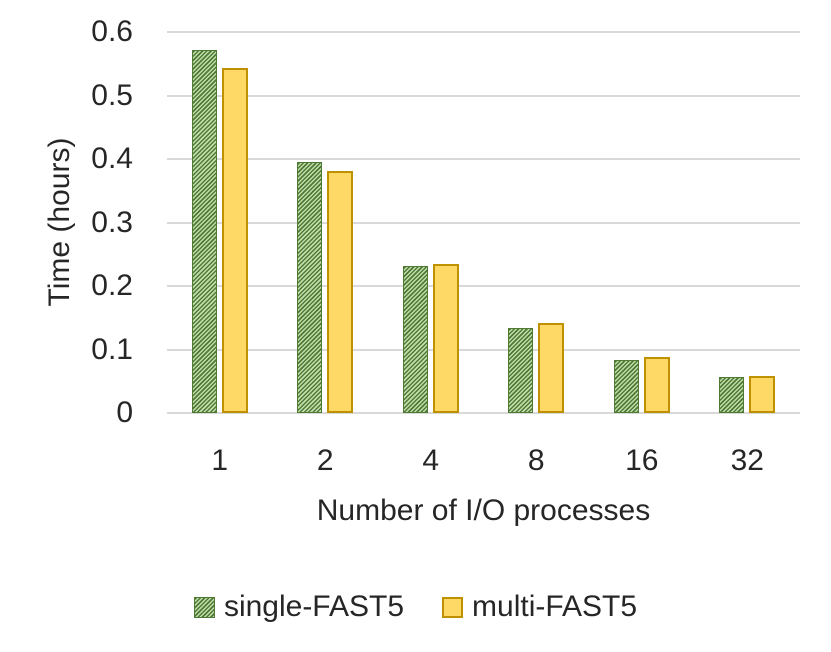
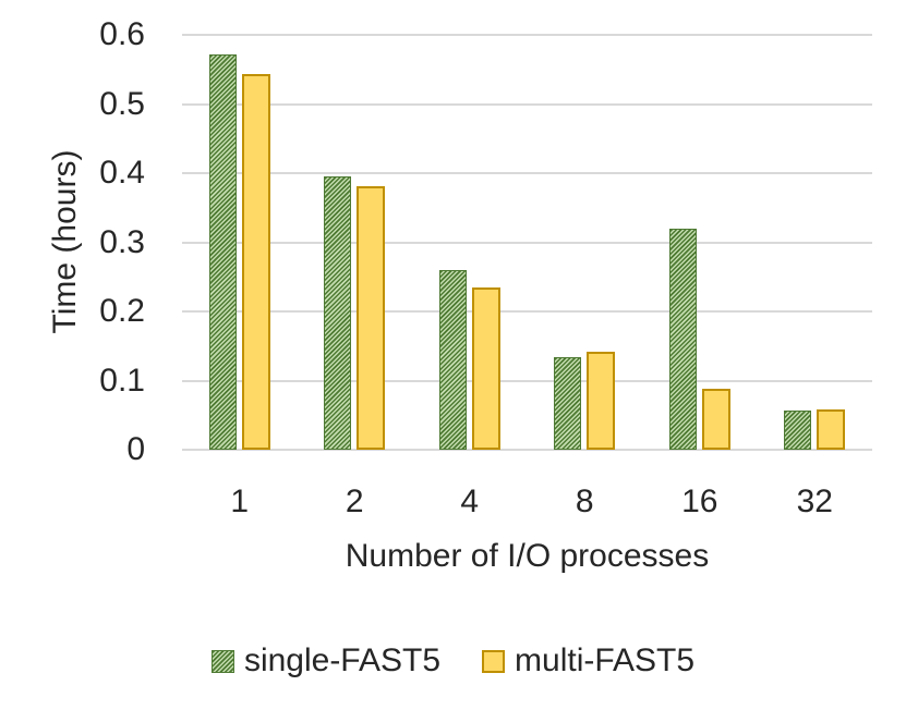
single-FAST5/4: 0.23 -> 0.26
single-FAST5/16: 0.08 -> 0.32
